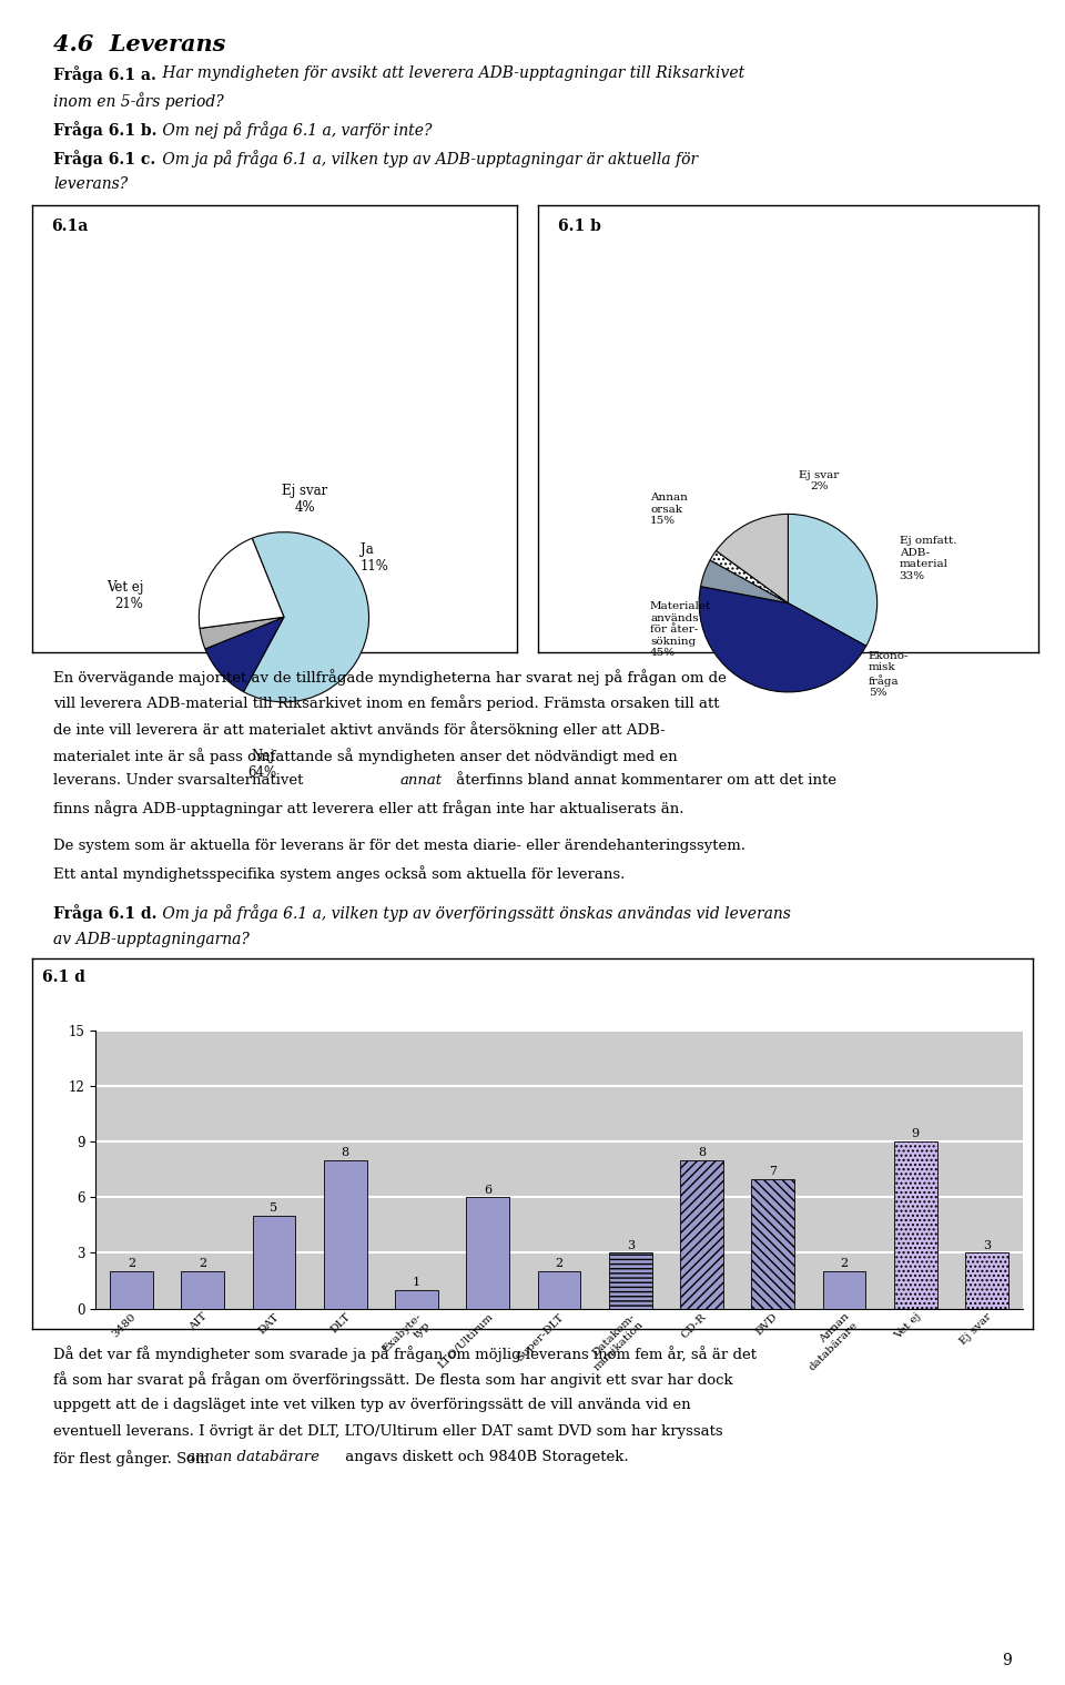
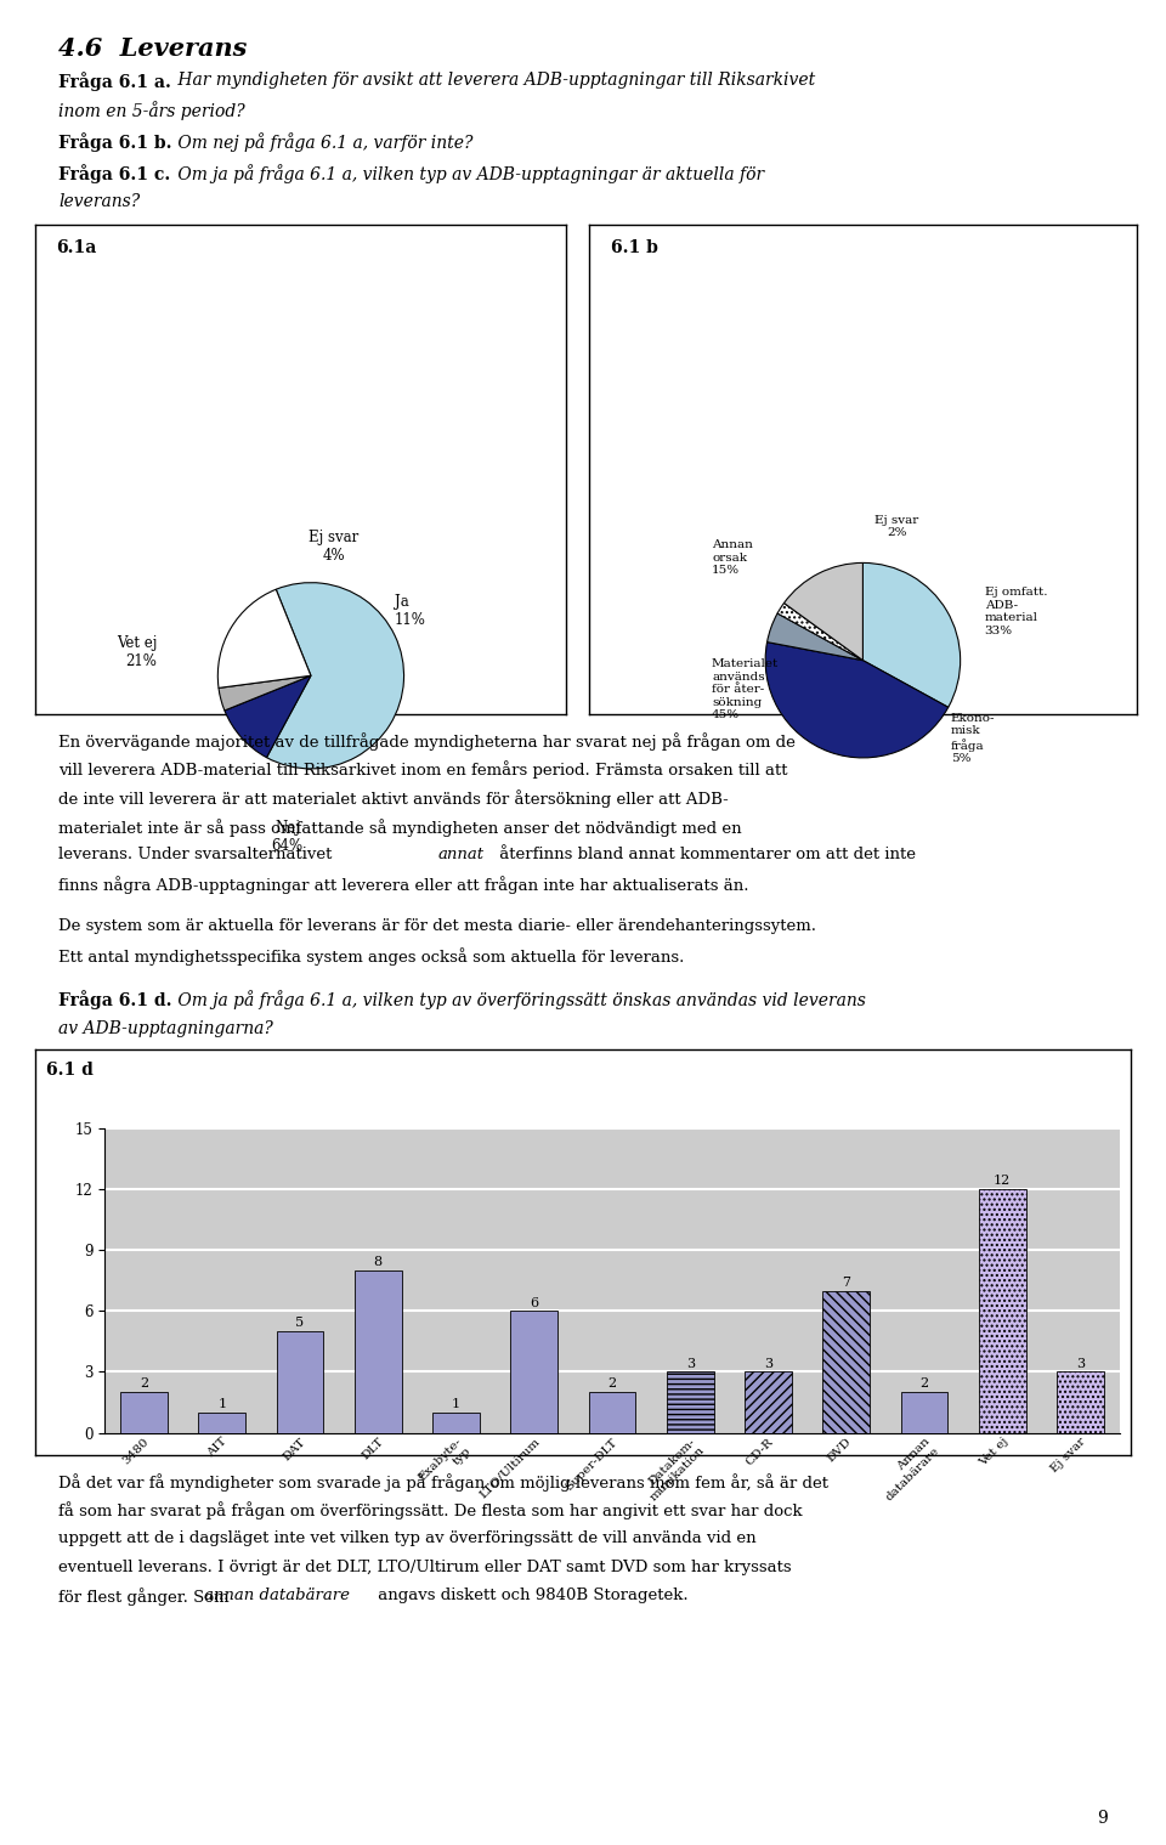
AIT: 2 -> 1
CD-R: 8 -> 3
Vet ej: 9 -> 12
